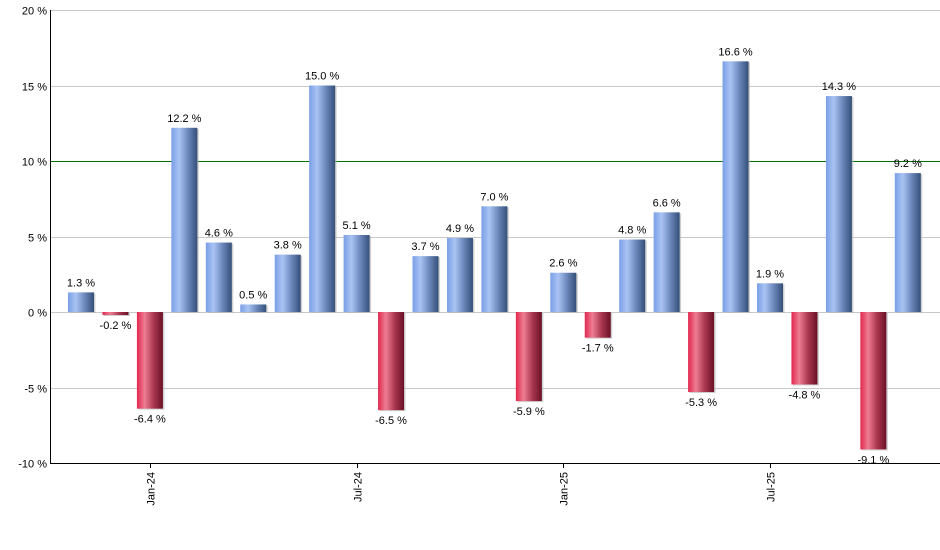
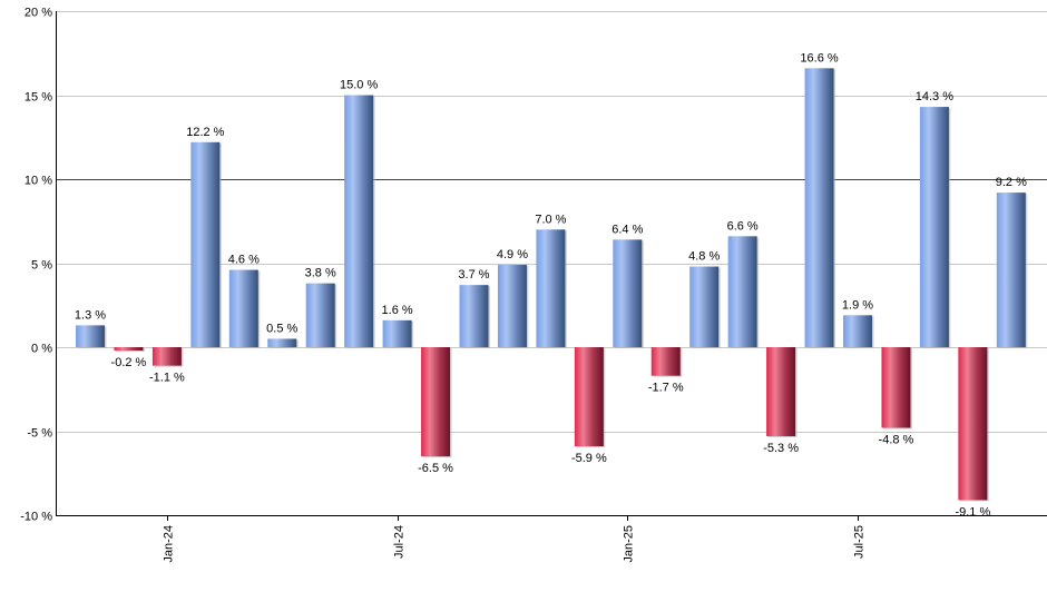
Jan-24: -6.4 -> -1.1
Jul-24: 5.1 -> 1.6
Jan-25: 2.6 -> 6.4
